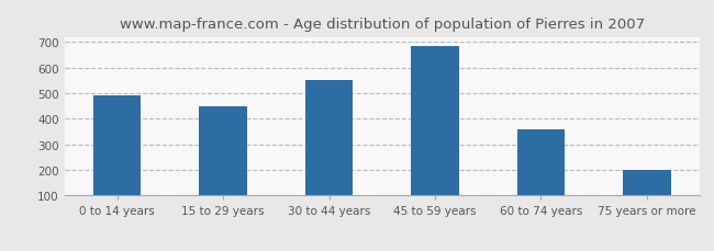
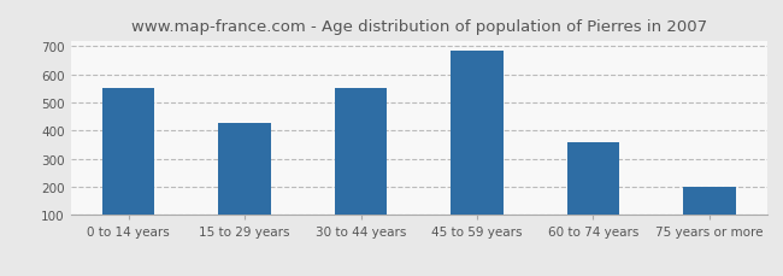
0 to 14 years: 490 -> 550
15 to 29 years: 450 -> 425
